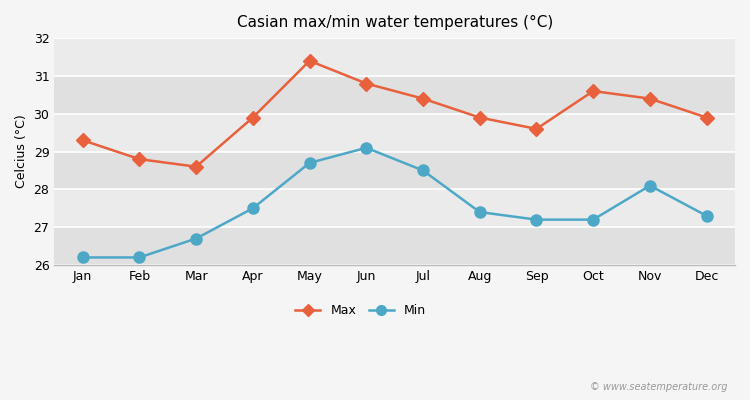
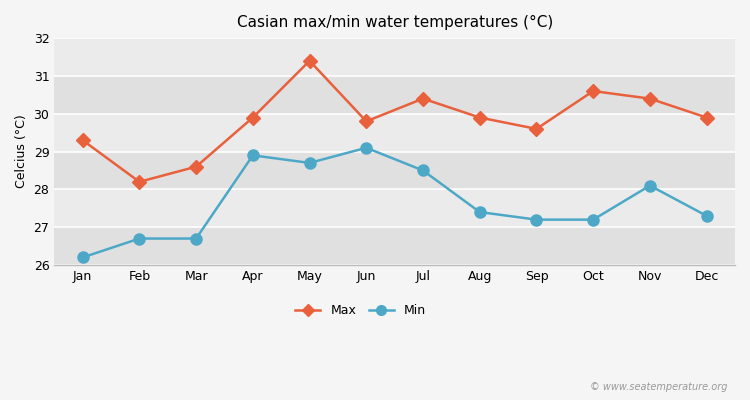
Max/Feb: 28.8 -> 28.2
Min/Feb: 26.2 -> 26.7
Min/Apr: 27.5 -> 28.9
Max/Jun: 30.8 -> 29.8
